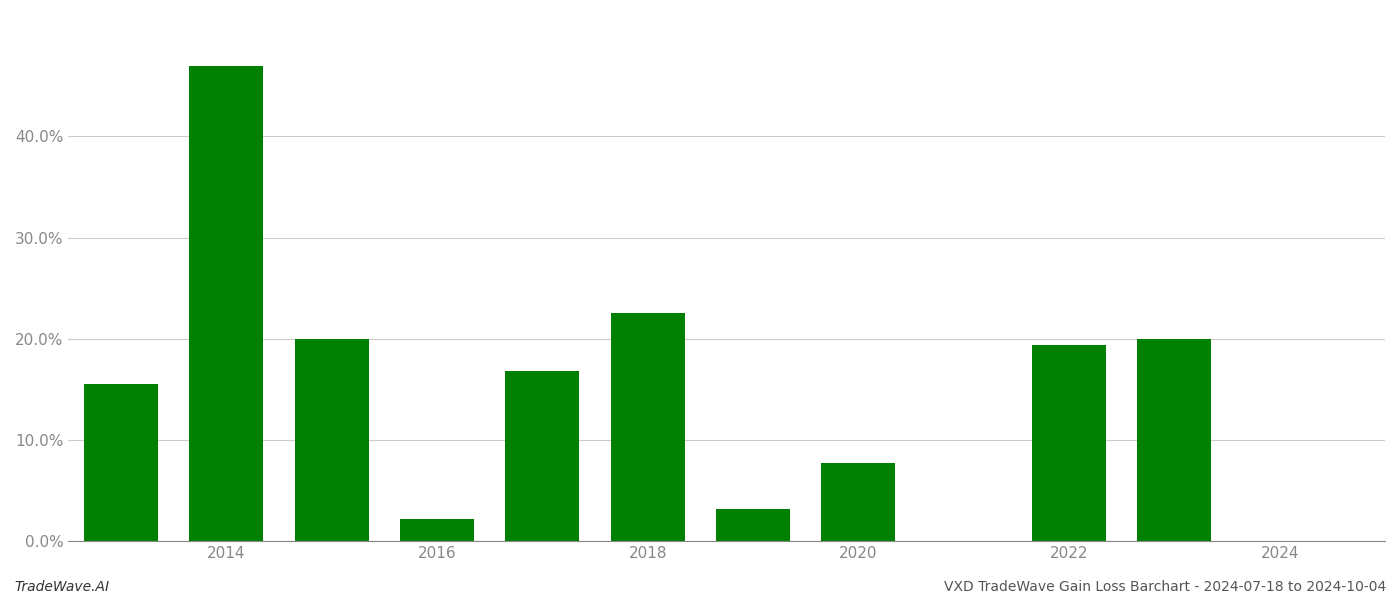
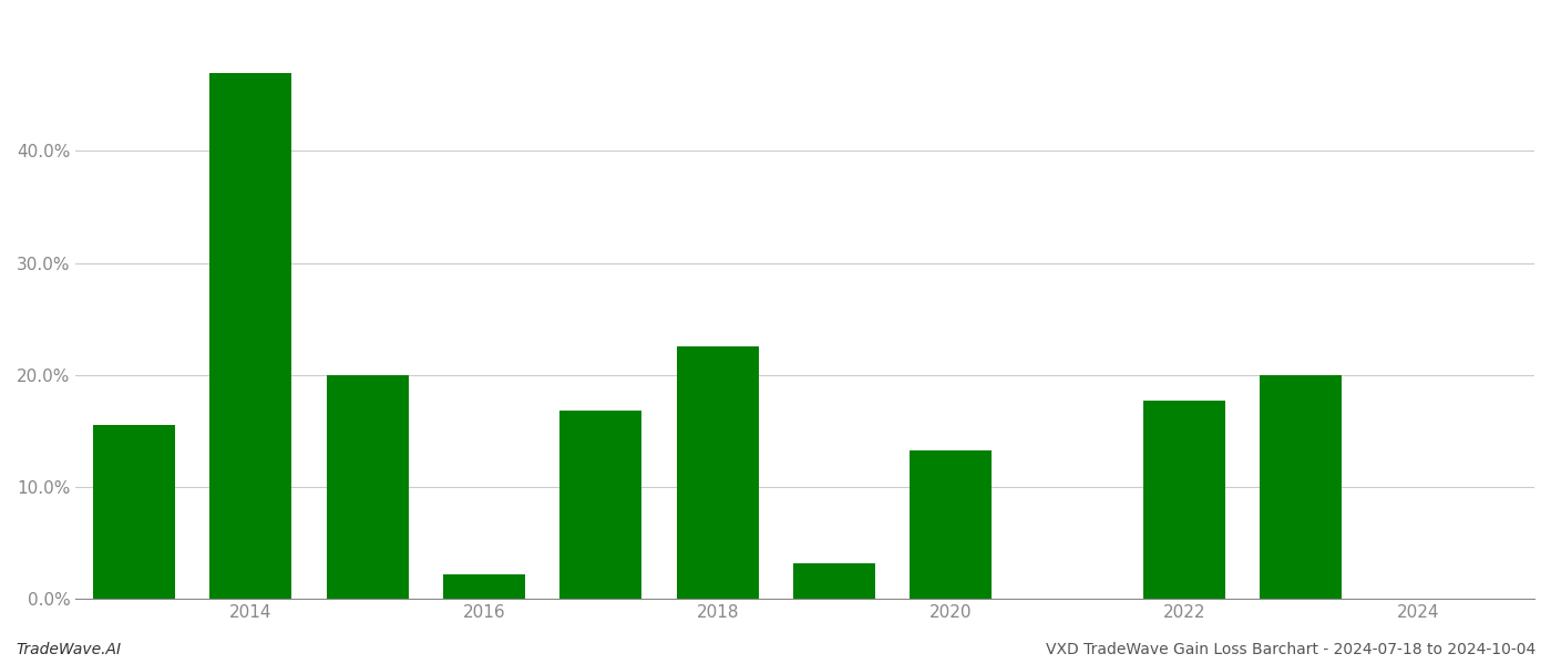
2020: 7.7% -> 13.3%
2022: 19.4% -> 17.7%
